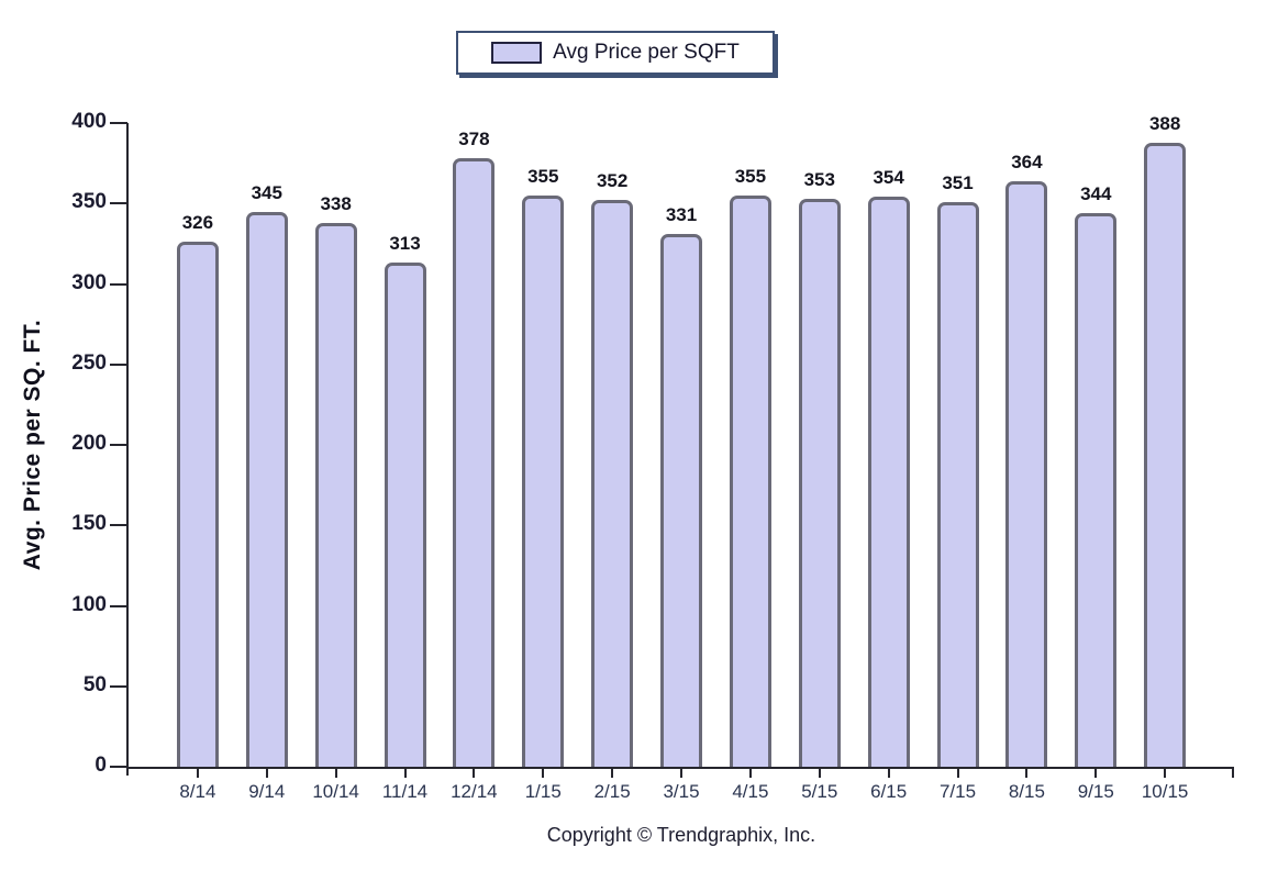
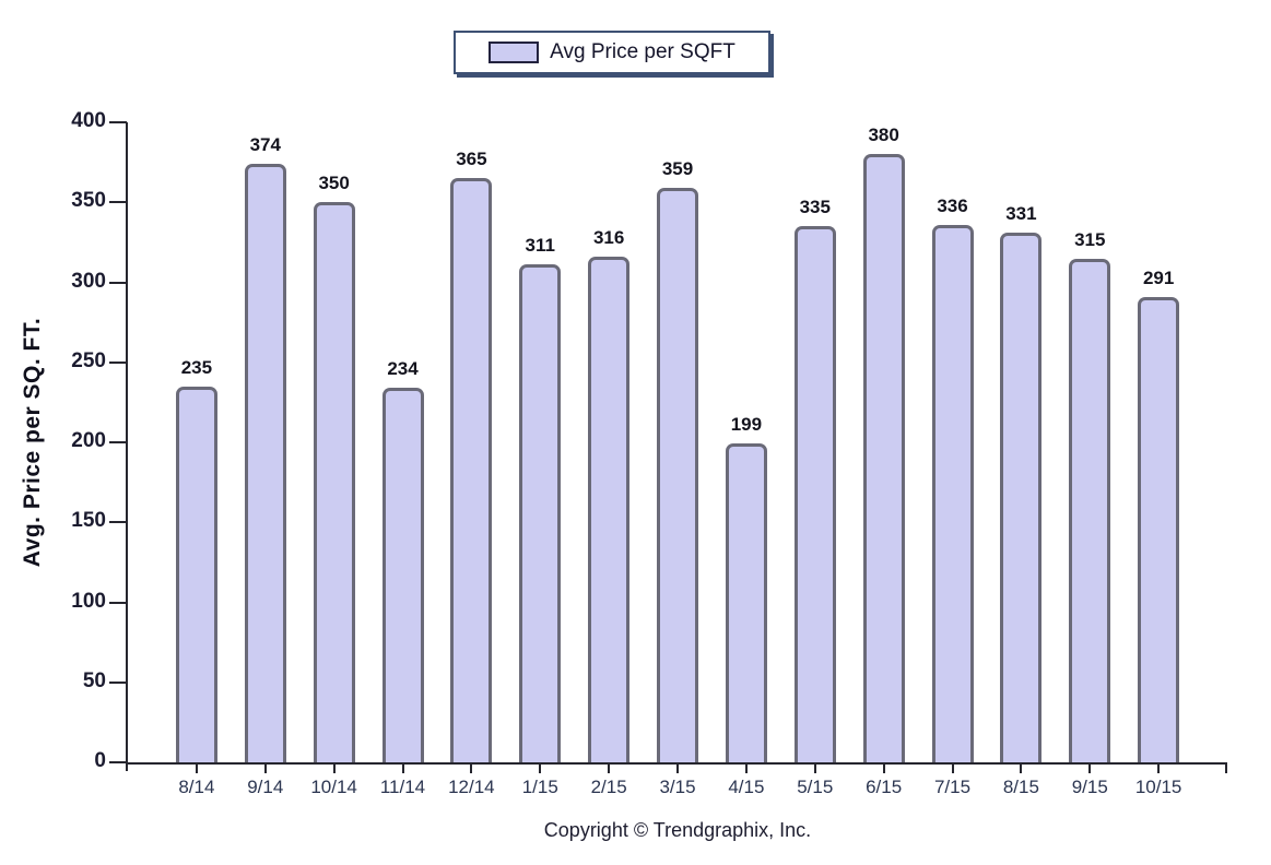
8/14: 326 -> 235
9/14: 345 -> 374
10/14: 338 -> 350
11/14: 313 -> 234
12/14: 378 -> 365
1/15: 355 -> 311
2/15: 352 -> 316
3/15: 331 -> 359
4/15: 355 -> 199
5/15: 353 -> 335
6/15: 354 -> 380
7/15: 351 -> 336
8/15: 364 -> 331
9/15: 344 -> 315
10/15: 388 -> 291
